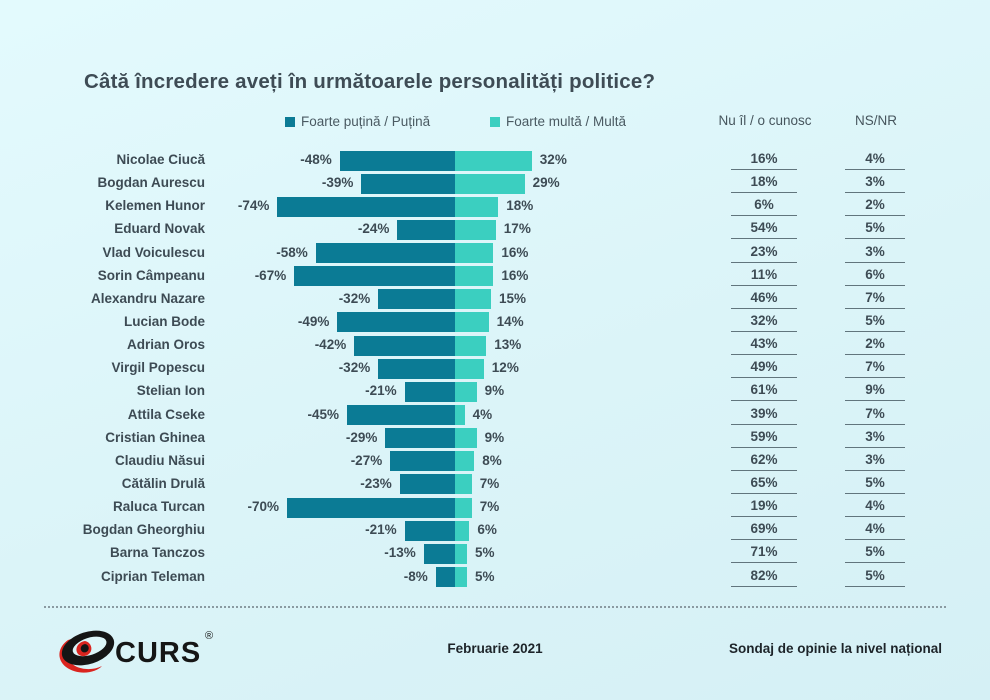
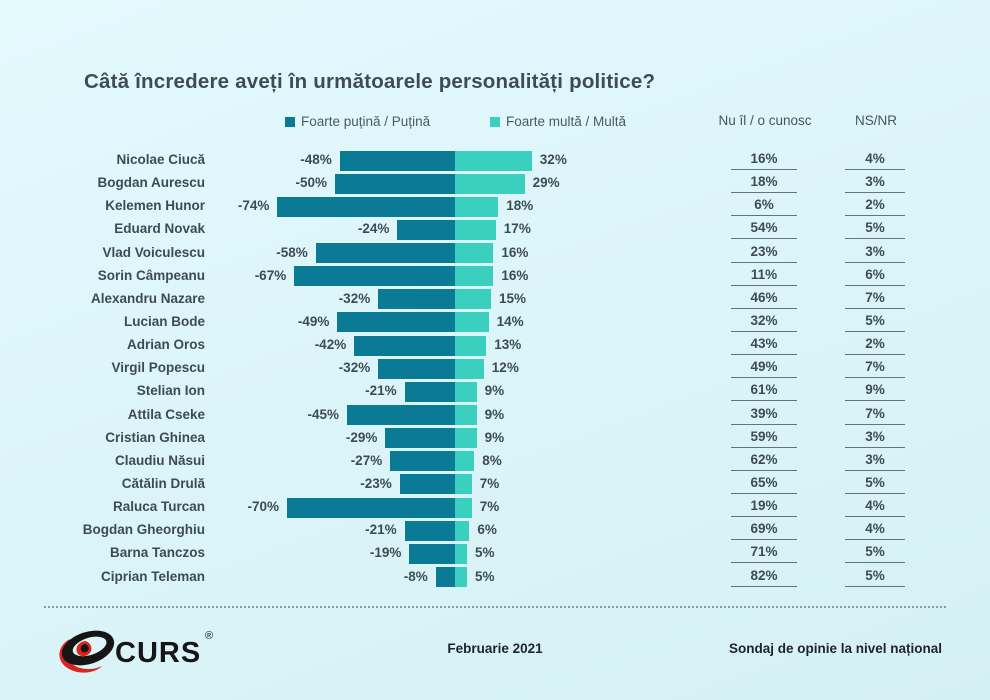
Foarte puțină / Puțină/Bogdan Aurescu: -39% -> -50%
Foarte multă / Multă/Attila Cseke: 4% -> 9%
Foarte puțină / Puțină/Barna Tanczos: -13% -> -19%
